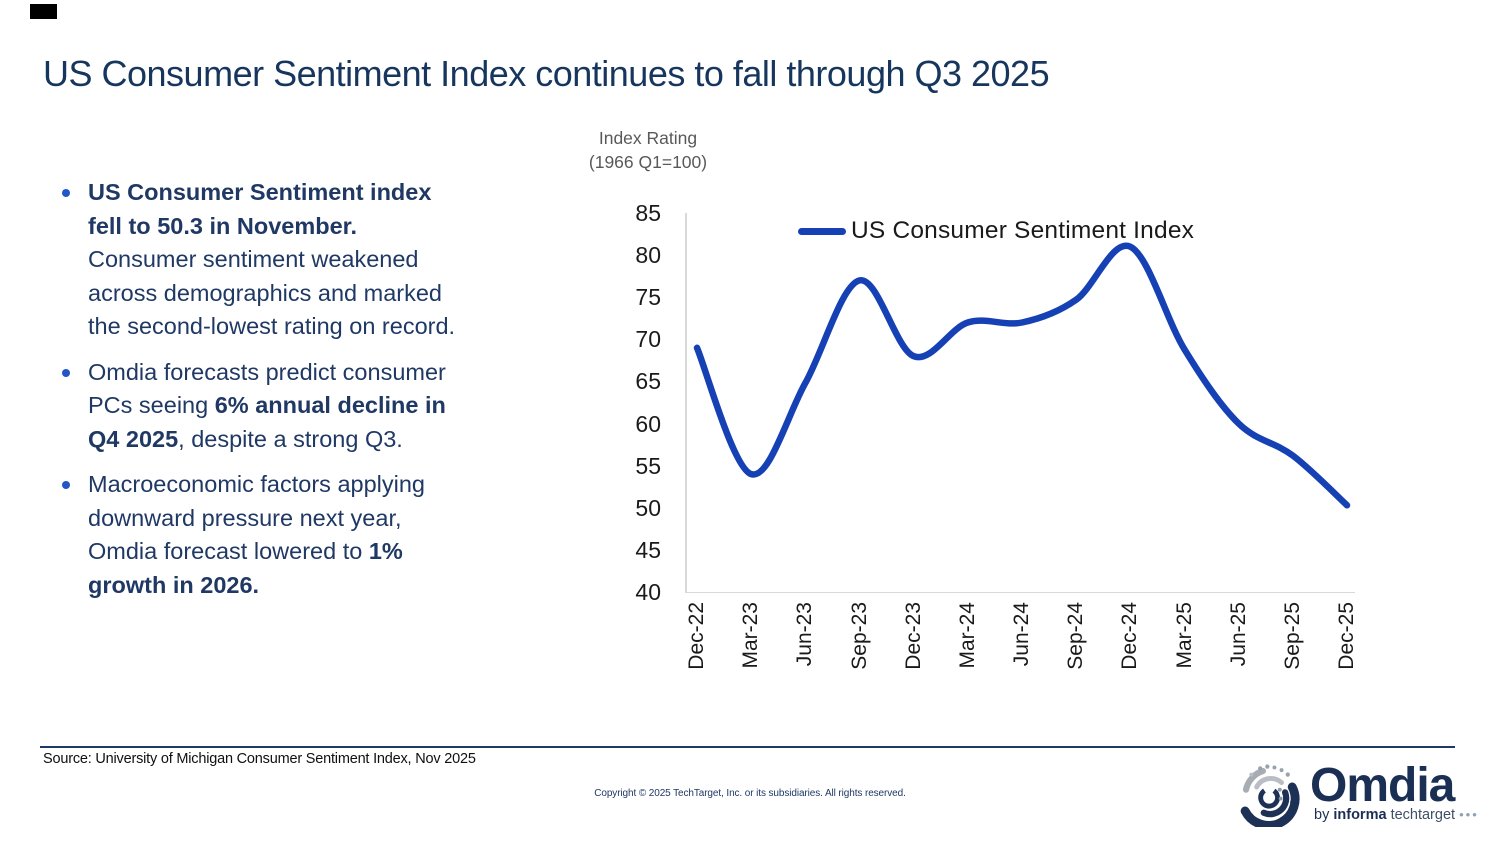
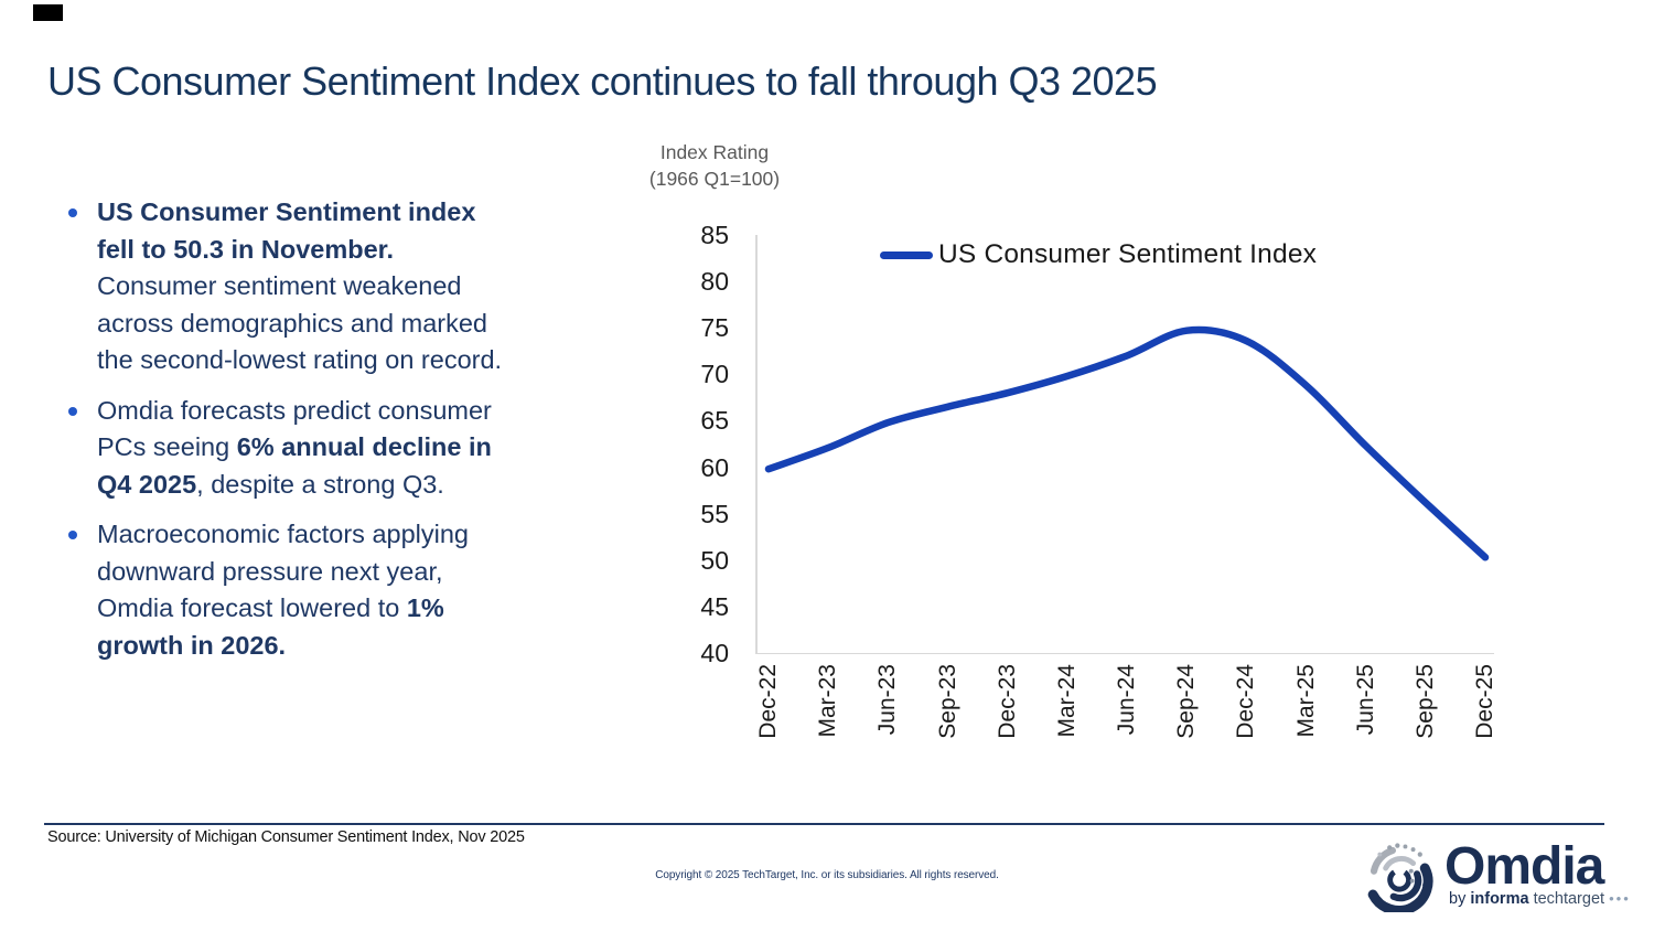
Dec-22: 69 -> 60
Mar-23: 54 -> 62
Sep-23: 77 -> 66
Mar-24: 72 -> 70
Dec-24: 81 -> 74
Jun-25: 60 -> 62
